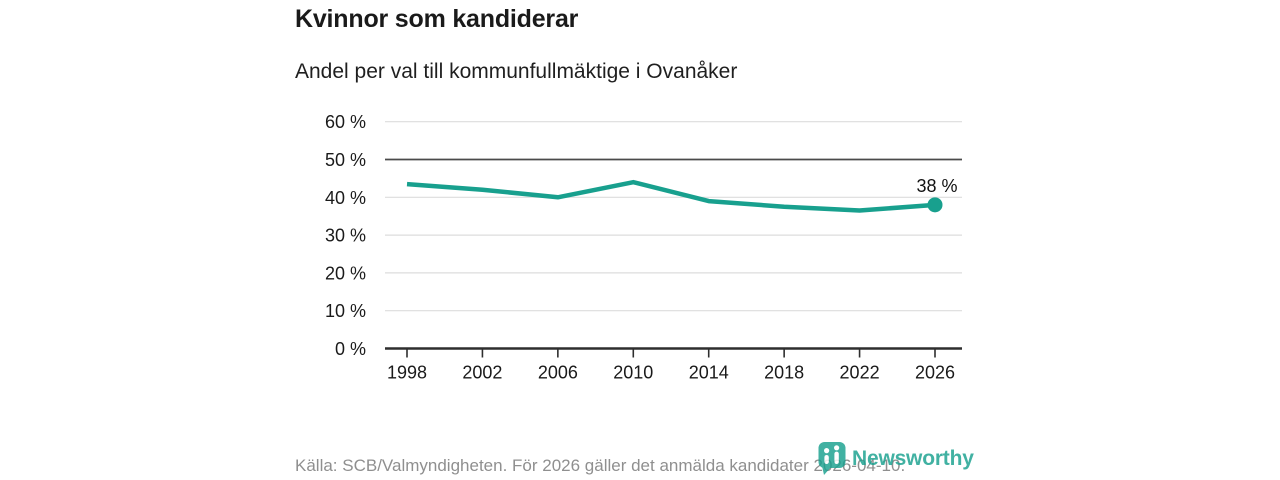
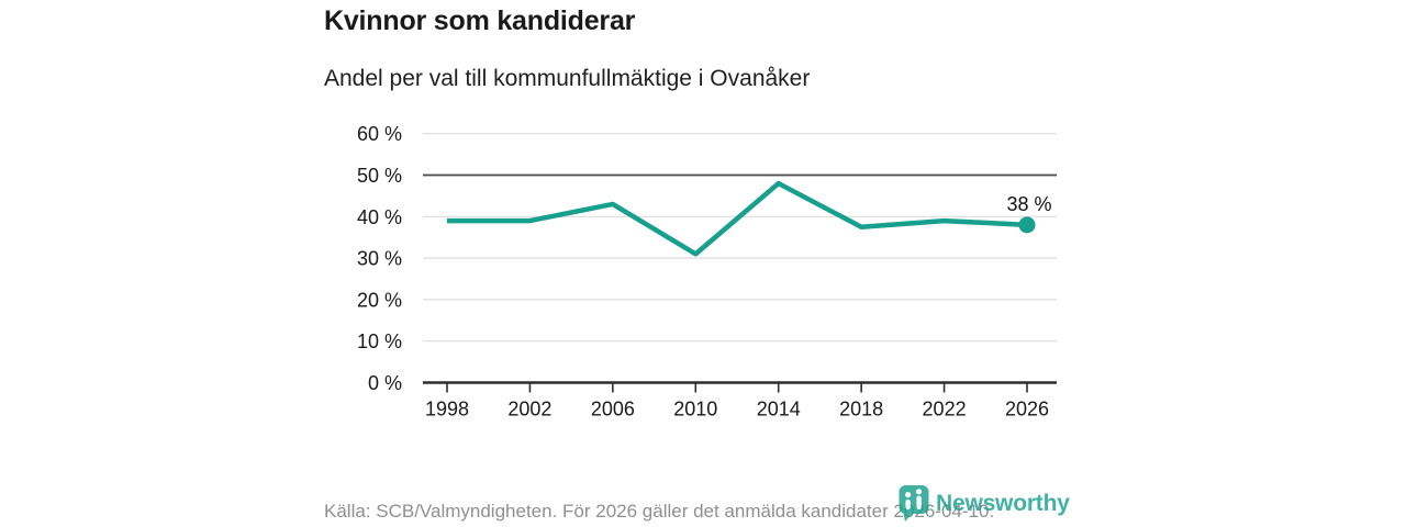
1998: 44% -> 39%
2002: 42% -> 39%
2006: 40% -> 43%
2010: 44% -> 31%
2014: 39% -> 48%
2022: 36% -> 39%
